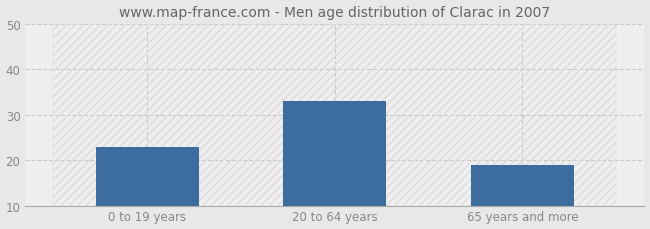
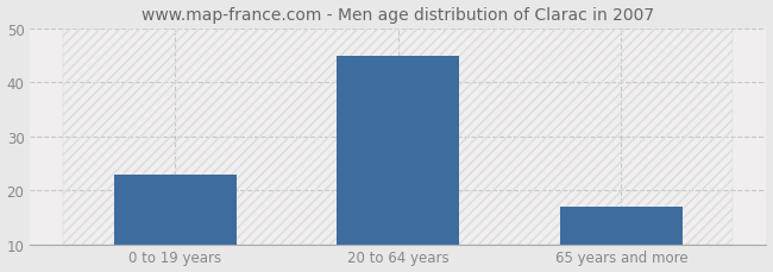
20 to 64 years: 33 -> 45
65 years and more: 19 -> 17
